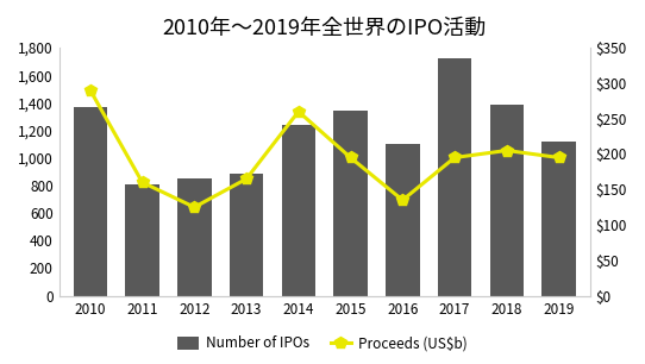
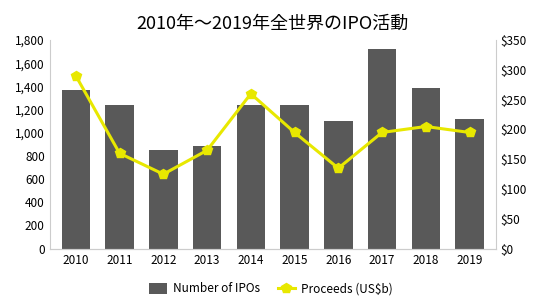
Number of IPOs/2011: 810 -> 1,240
Number of IPOs/2015: 1,340 -> 1,240
